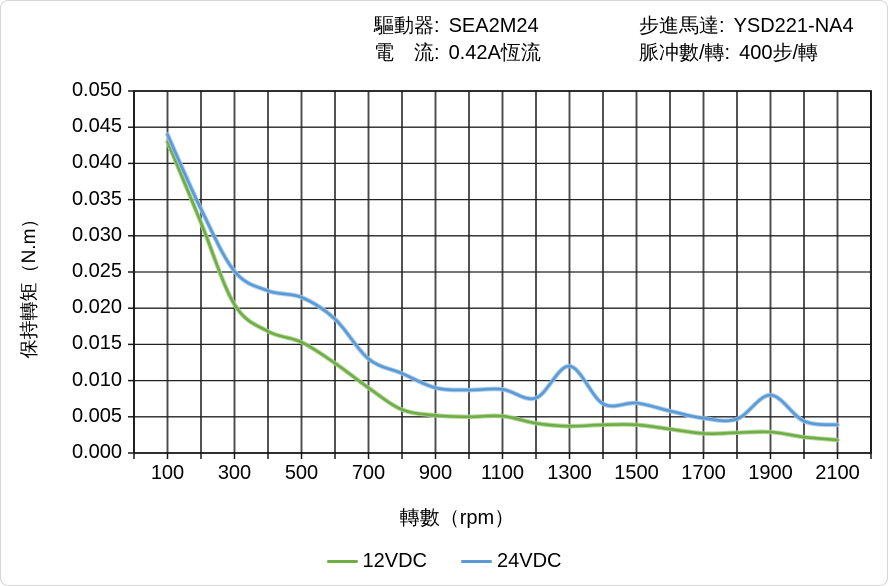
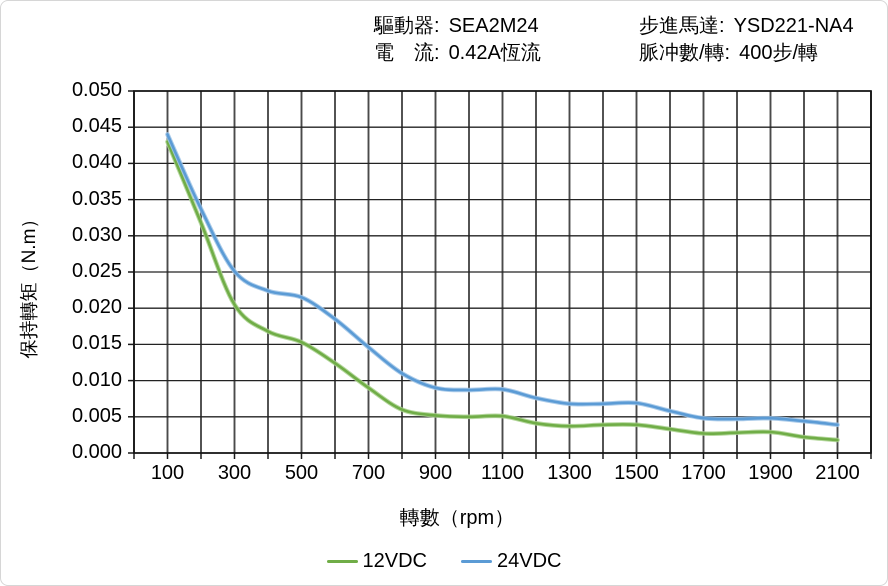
24VDC/700: 0.013 -> 0.015
24VDC/1300: 0.012 -> 0.007
24VDC/1900: 0.008 -> 0.005
